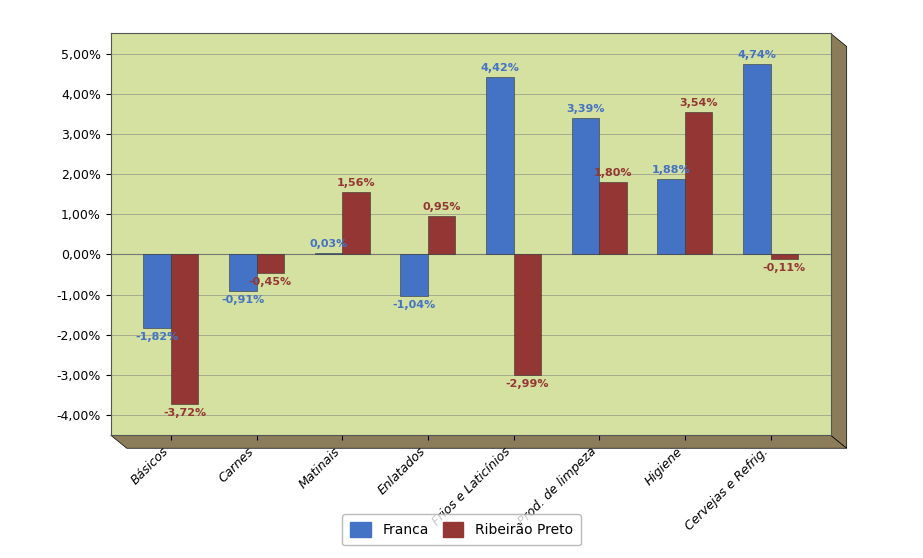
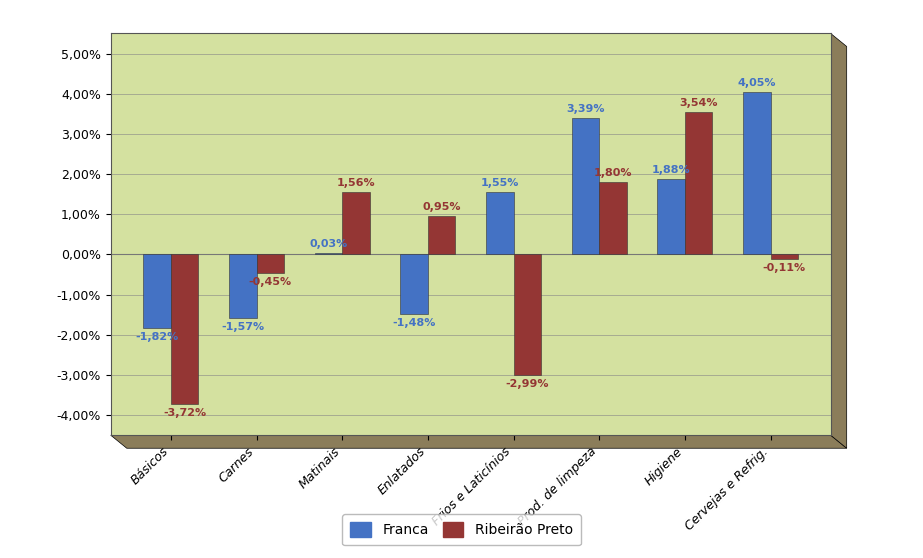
Franca/Carnes: -0,91% -> -1,57%
Franca/Enlatados: -1,04% -> -1,48%
Franca/Frios e Laticínios: 4,42% -> 1,55%
Franca/Cervejas e Refrig.: 4,74% -> 4,05%
